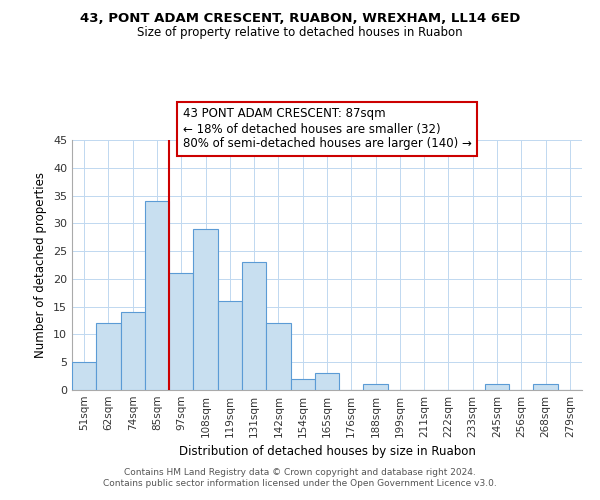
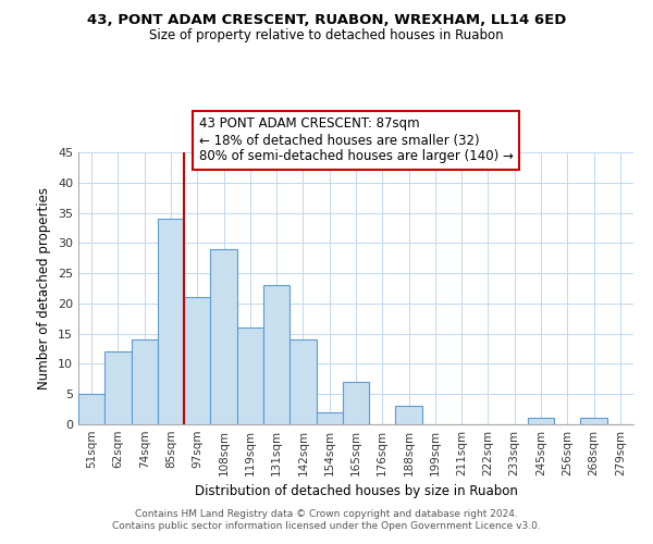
142sqm: 12 -> 14
165sqm: 3 -> 7
188sqm: 1 -> 3
